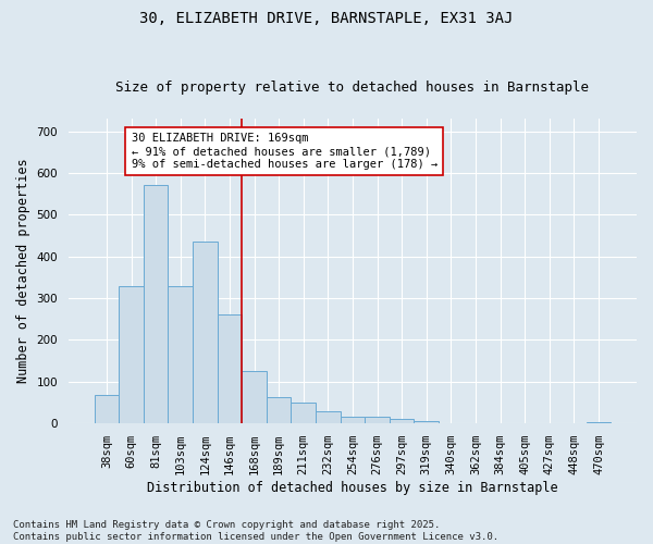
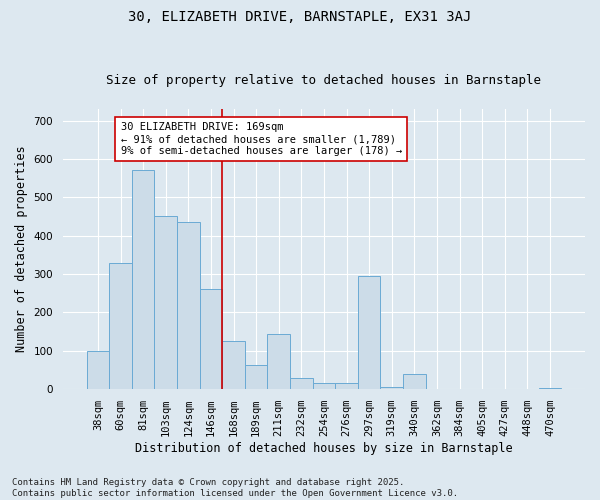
38sqm: 68 -> 100
103sqm: 330 -> 450
211sqm: 50 -> 145
297sqm: 10 -> 295
340sqm: 1 -> 40
